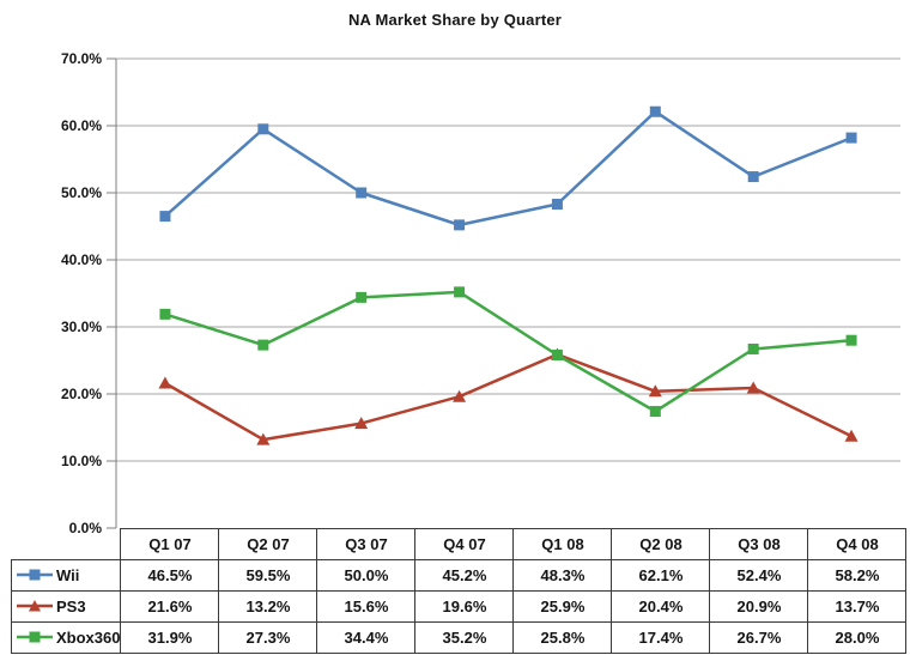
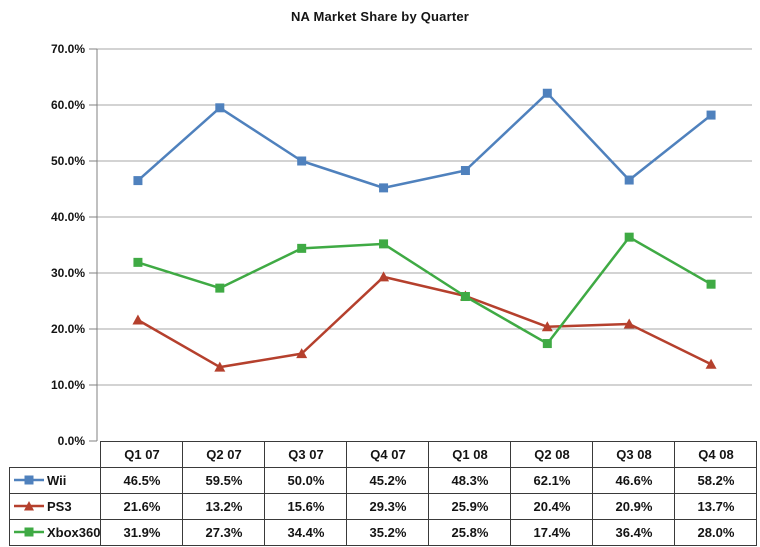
PS3/Q4 07: 19.6% -> 29.3%
Wii/Q3 08: 52.4% -> 46.6%
Xbox360/Q3 08: 26.7% -> 36.4%
